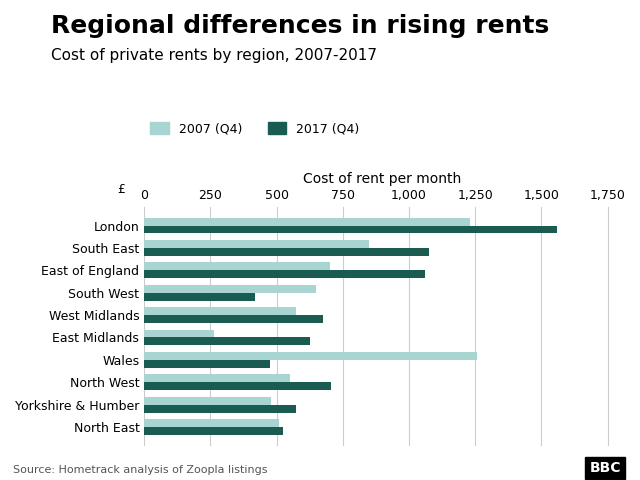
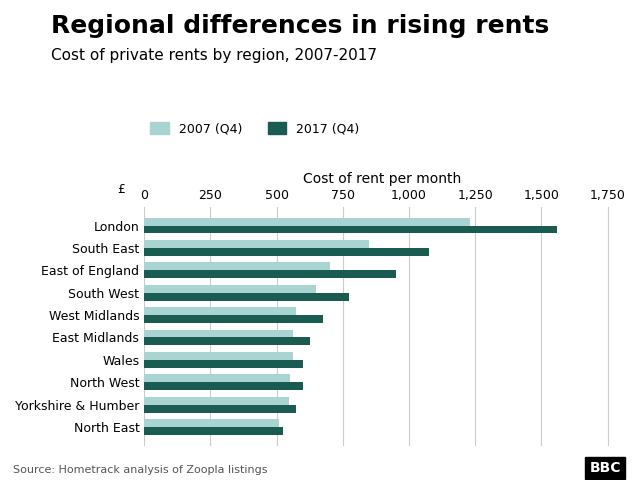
2017 (Q4)/East of England: 1,060 -> 950
2017 (Q4)/South West: 420 -> 775
2007 (Q4)/East Midlands: 265 -> 560
2007 (Q4)/Wales: 1,255 -> 560
2017 (Q4)/Wales: 475 -> 600
2017 (Q4)/North West: 705 -> 600
2007 (Q4)/Yorkshire & Humber: 480 -> 545
